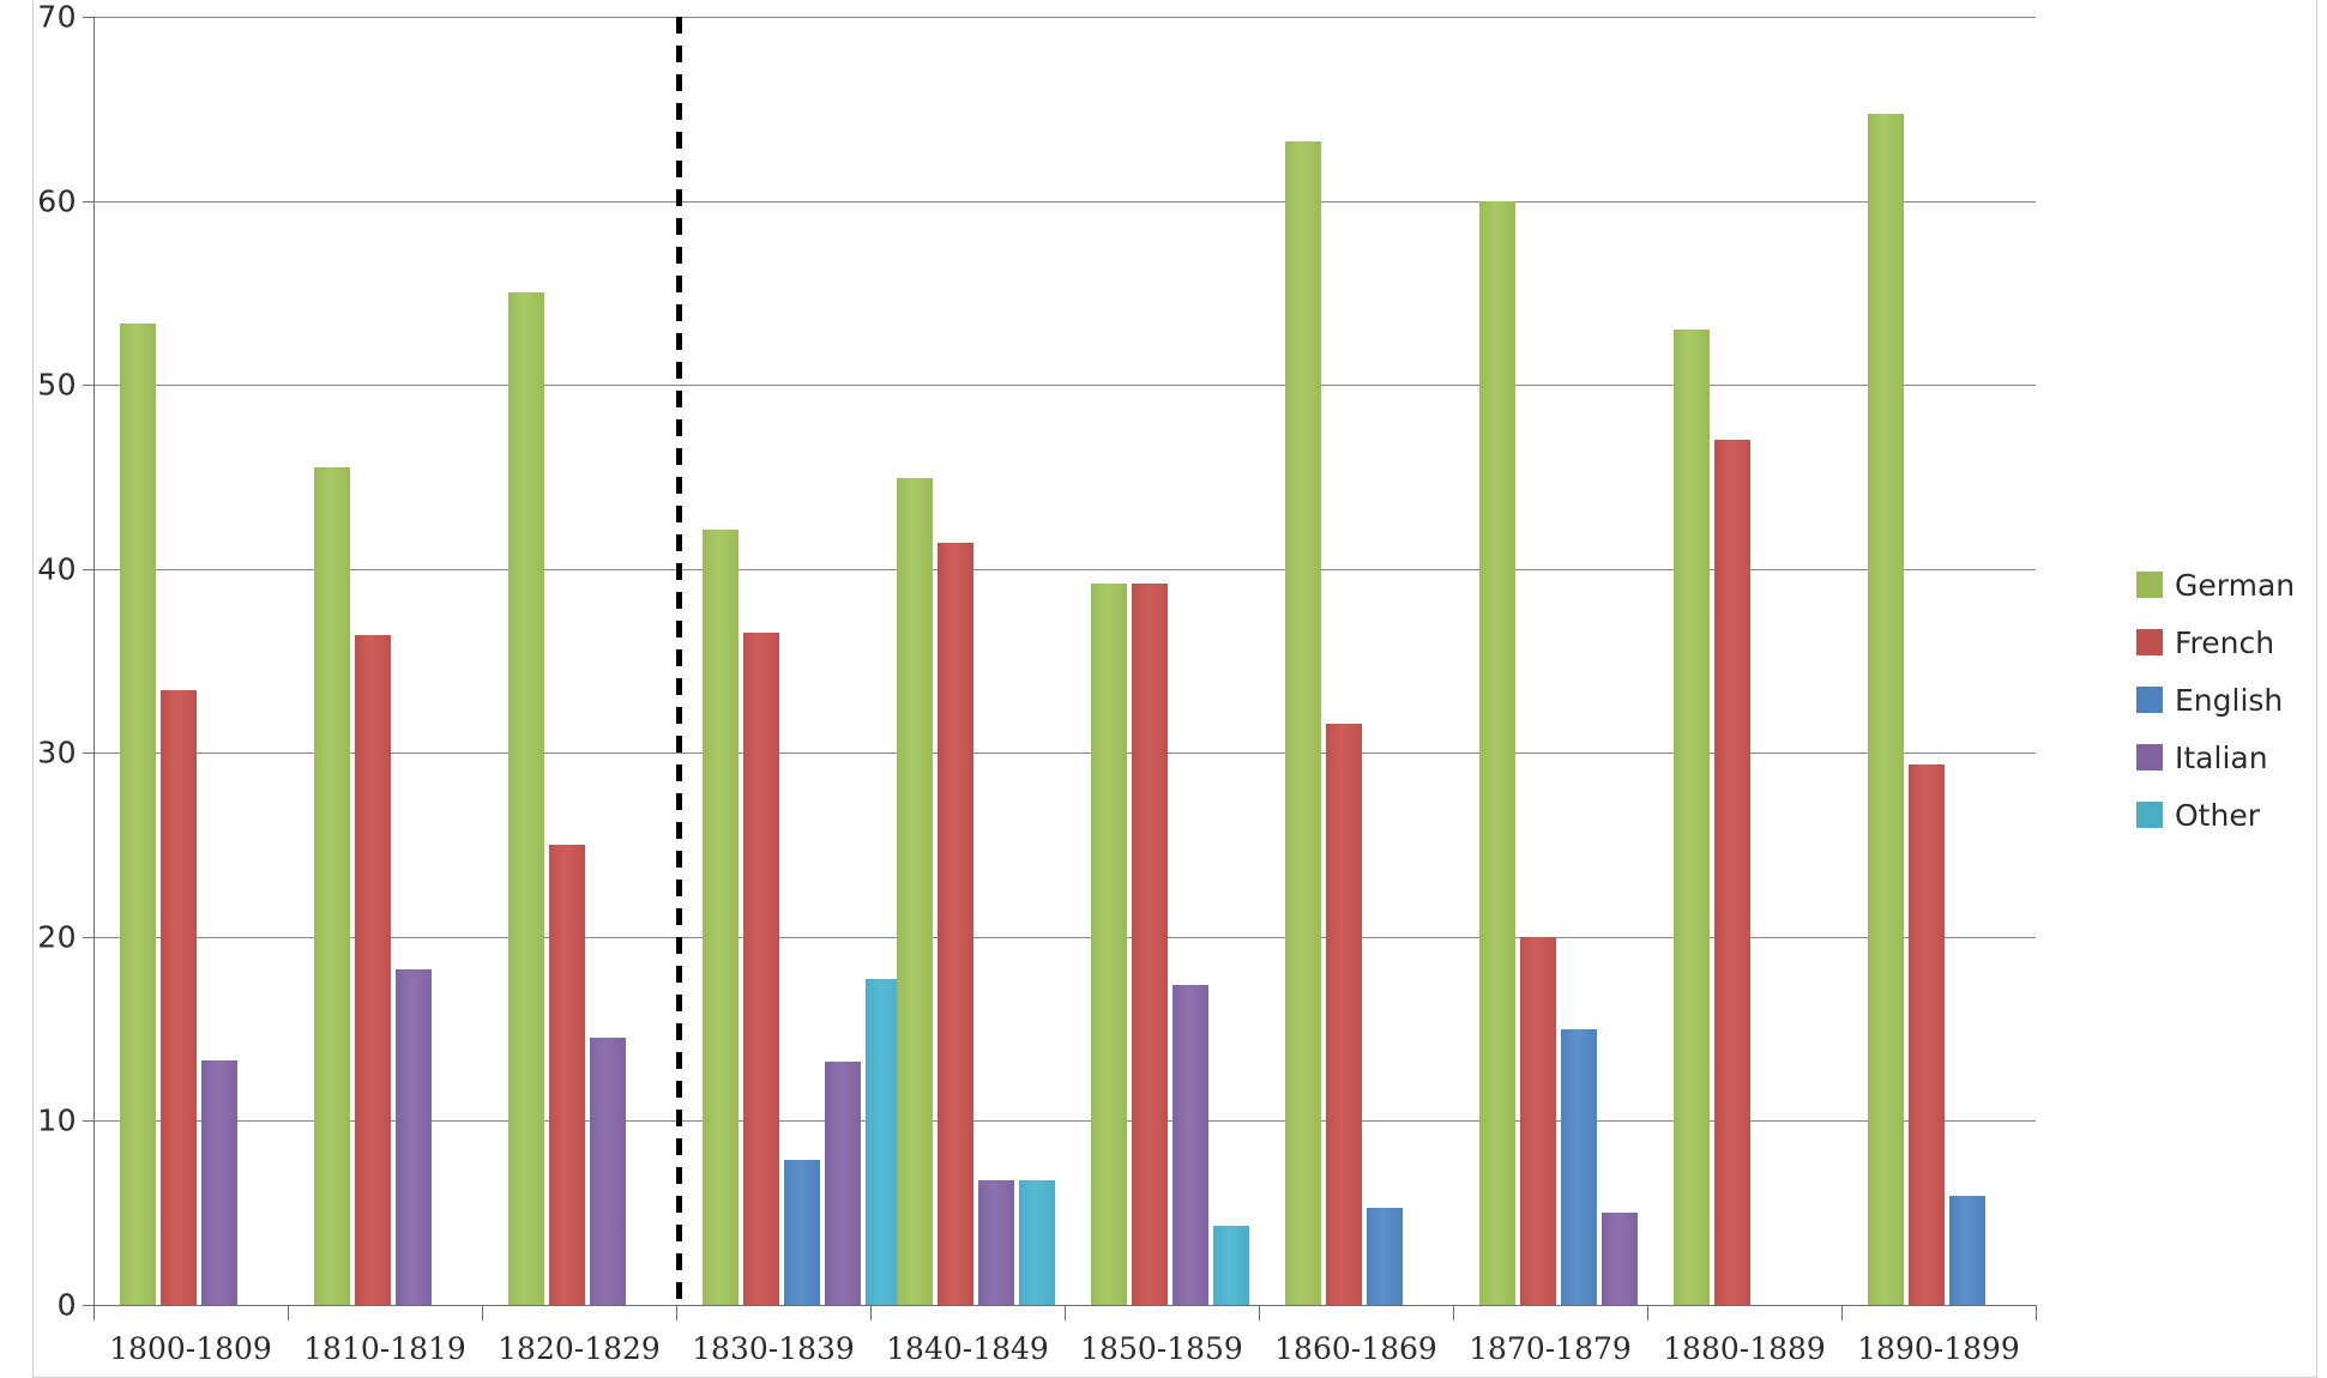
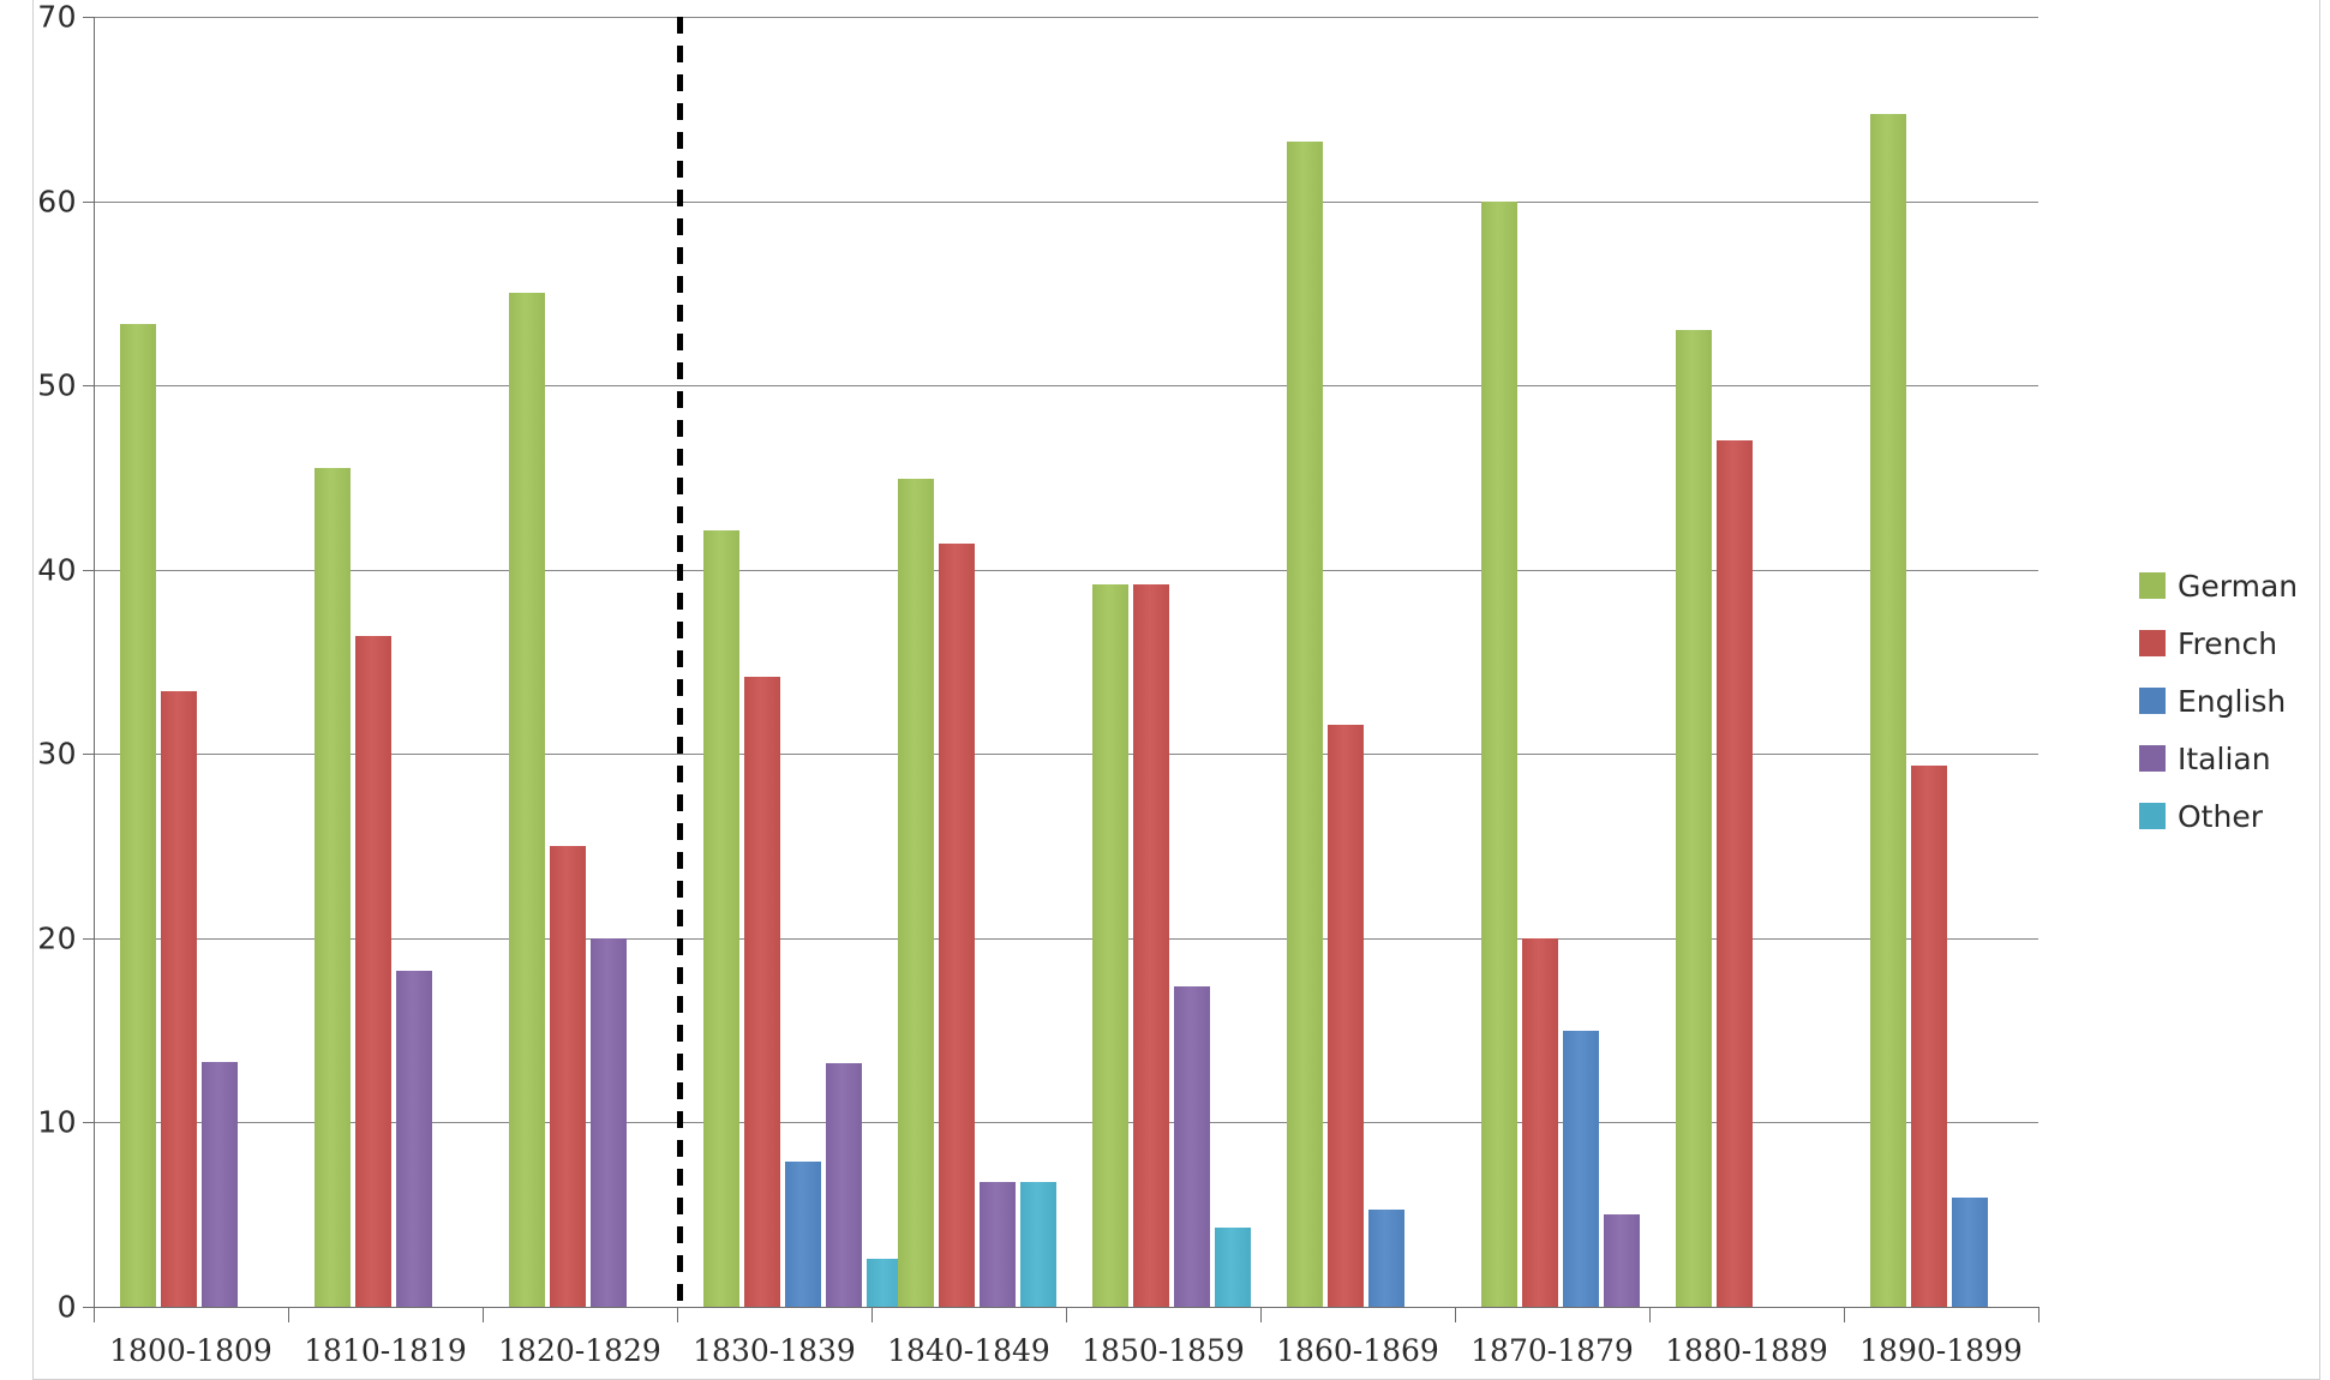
Italian/1820-1829: 14.5 -> 20.0
French/1830-1839: 36.5 -> 34.2
Other/1830-1839: 17.7 -> 2.6
